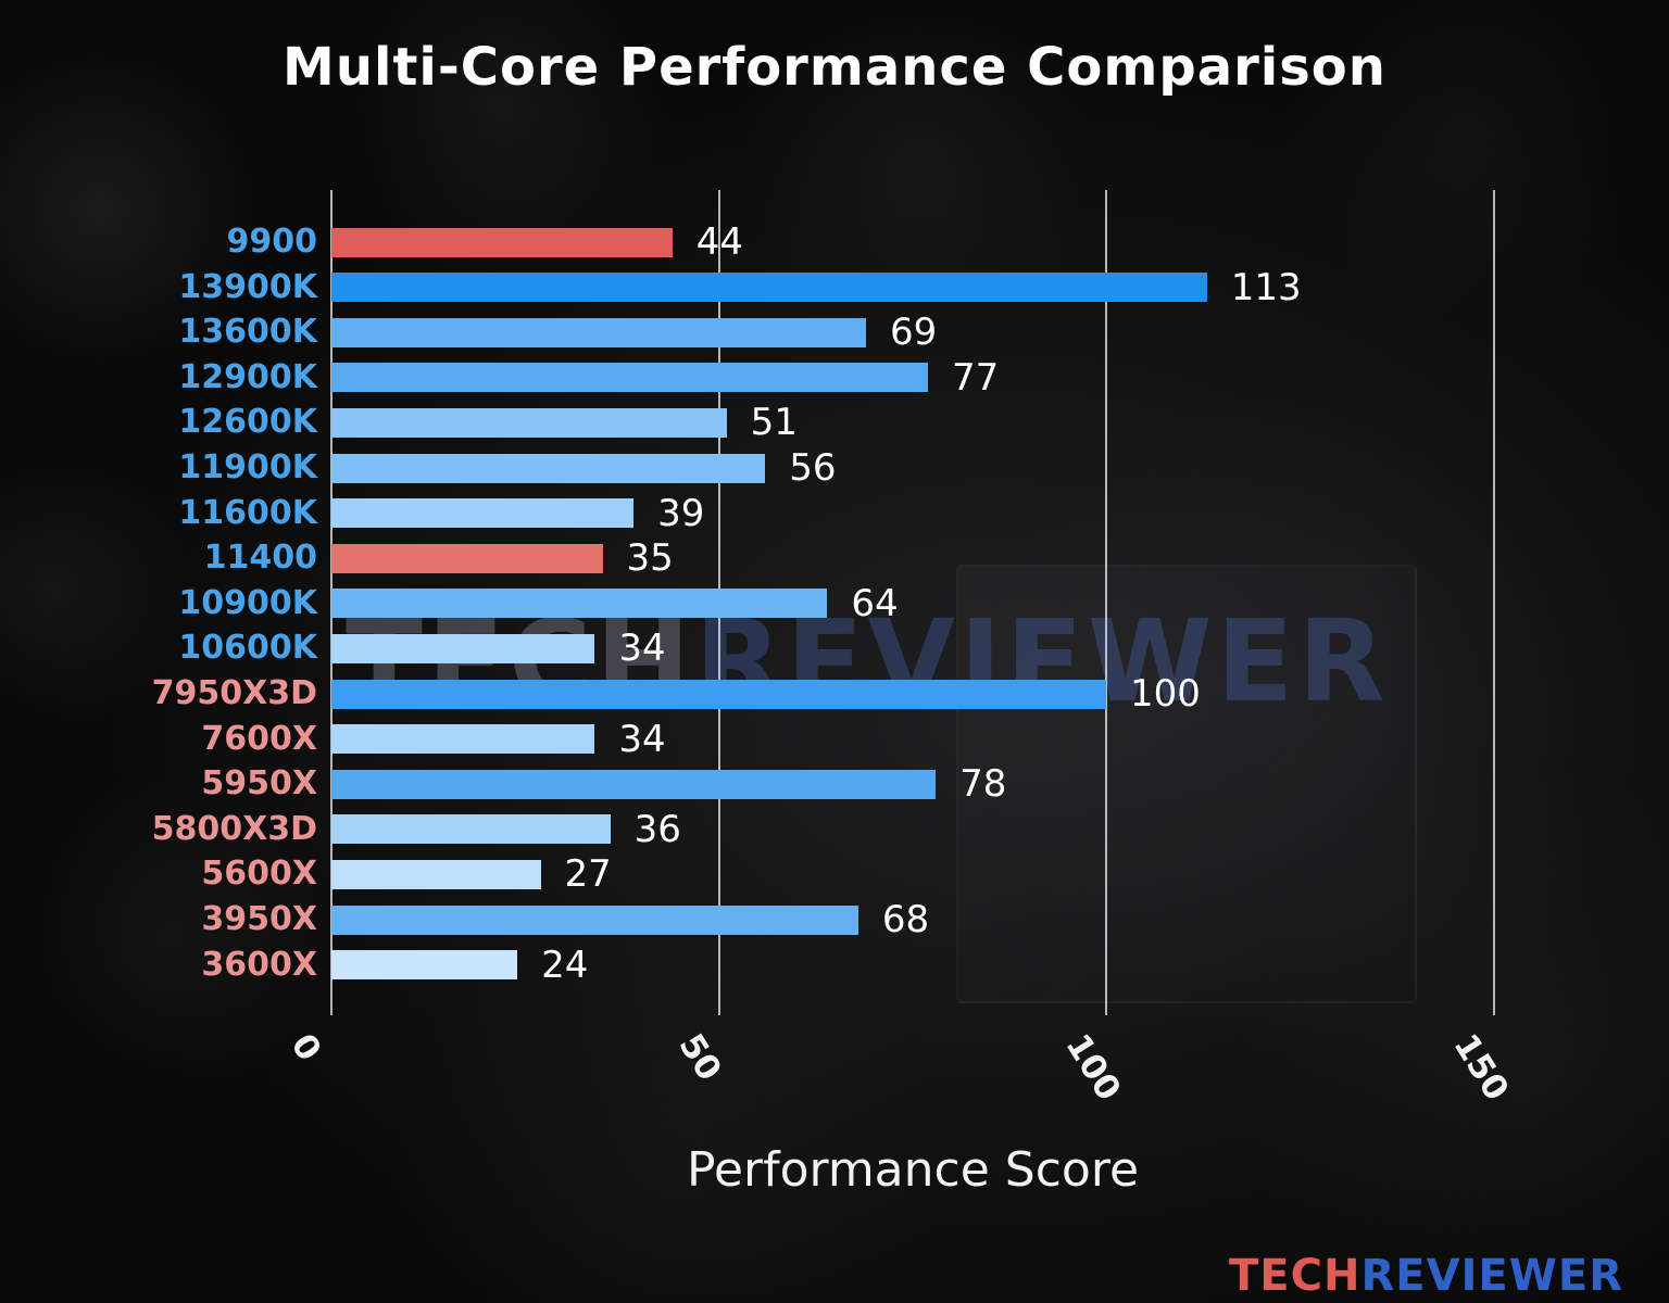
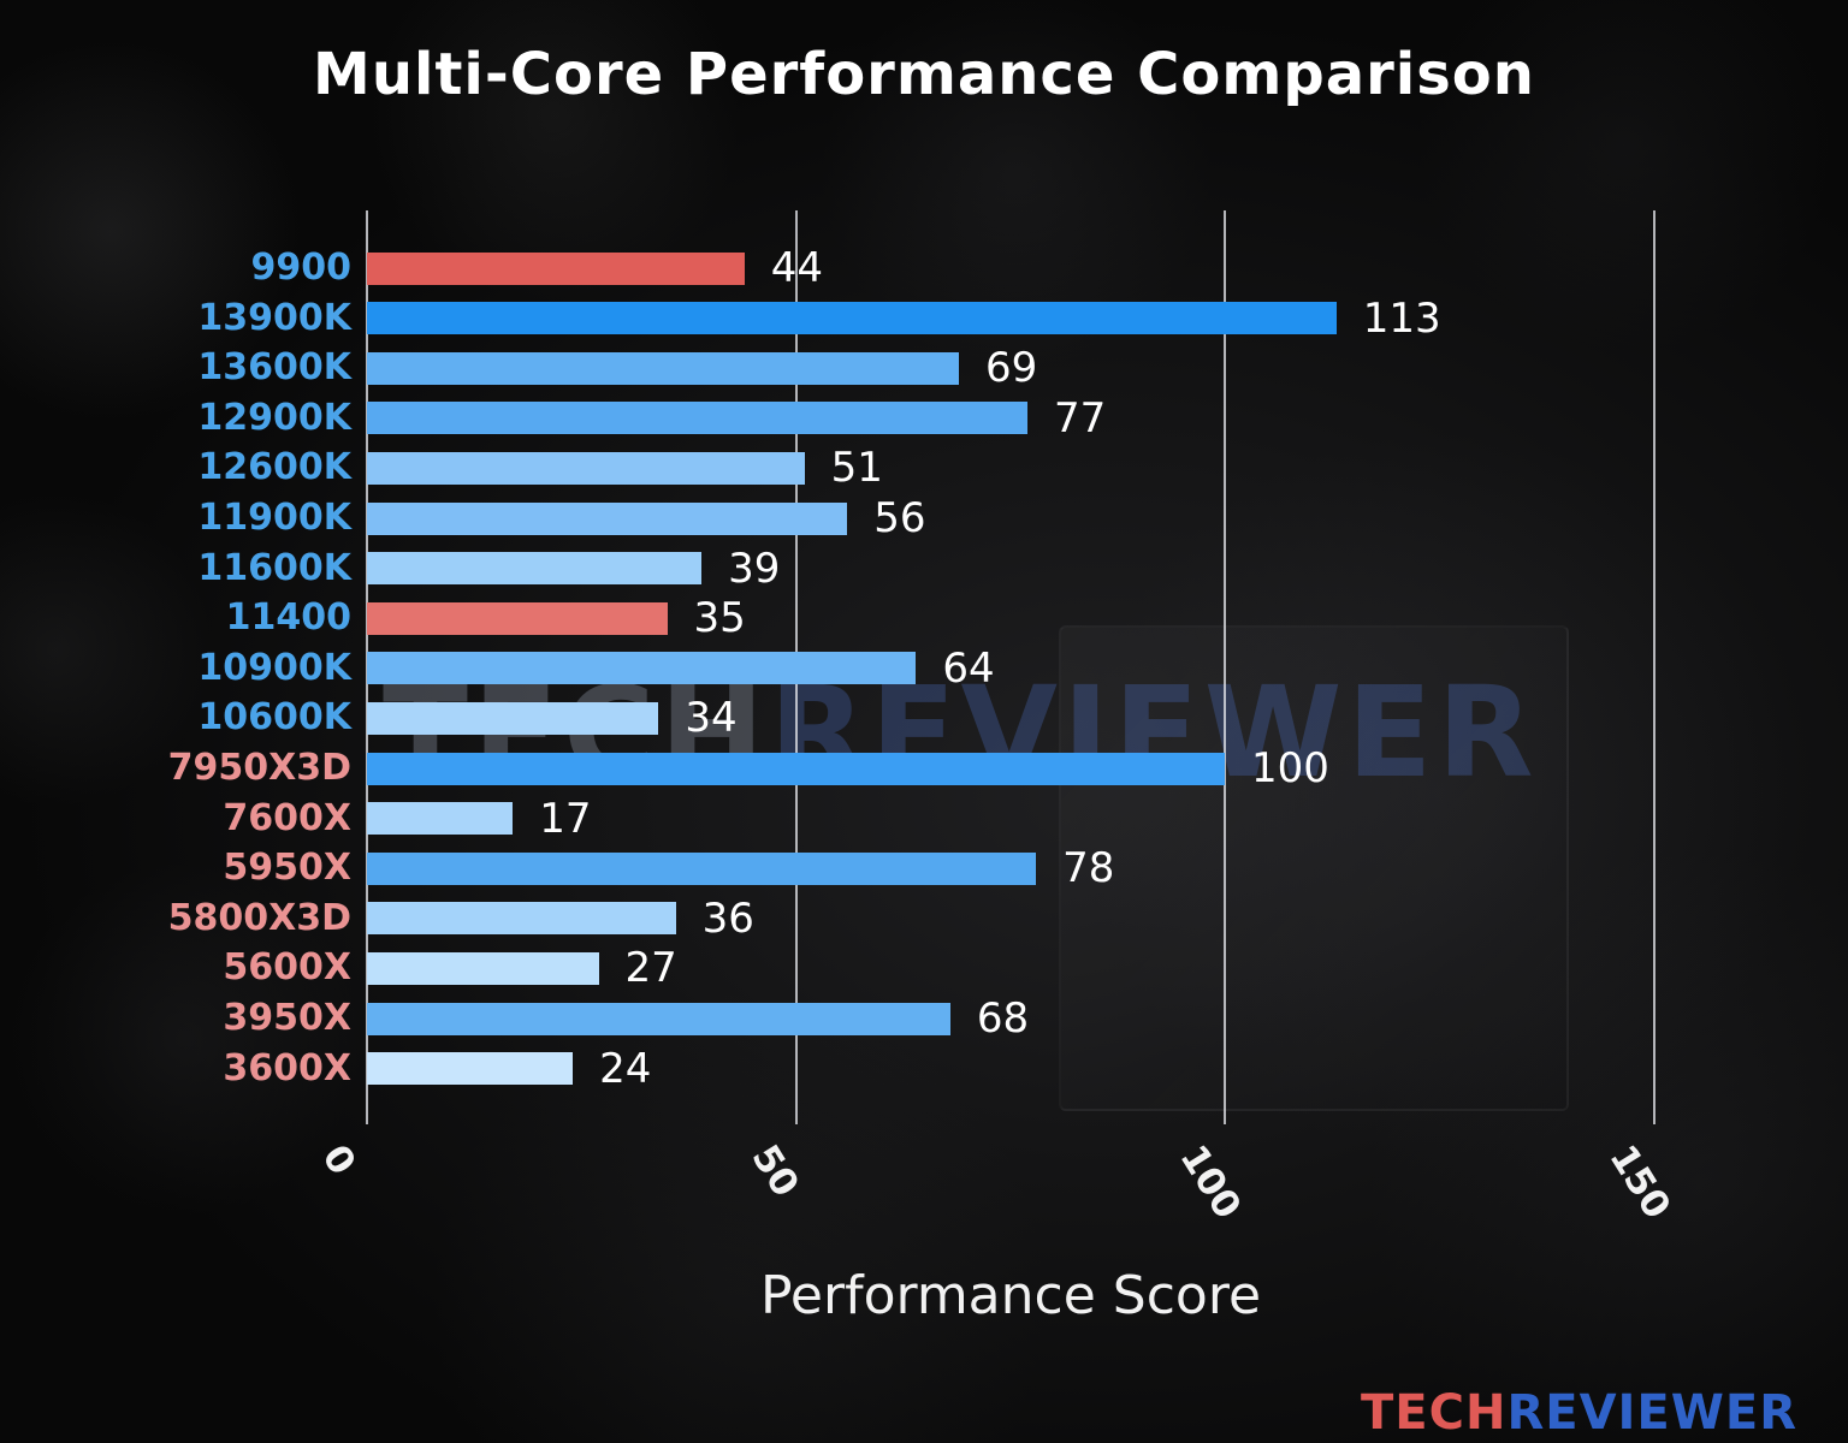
7600X: 34 -> 17
